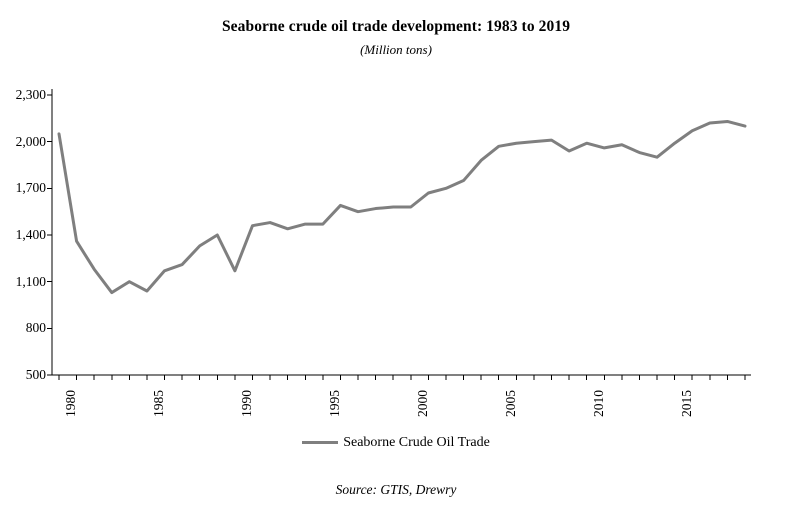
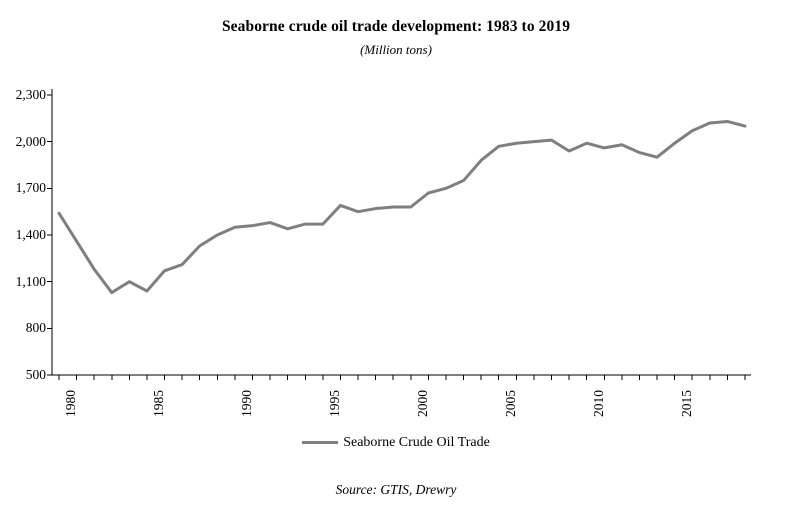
1980: 2050 -> 1540
1990: 1170 -> 1450
